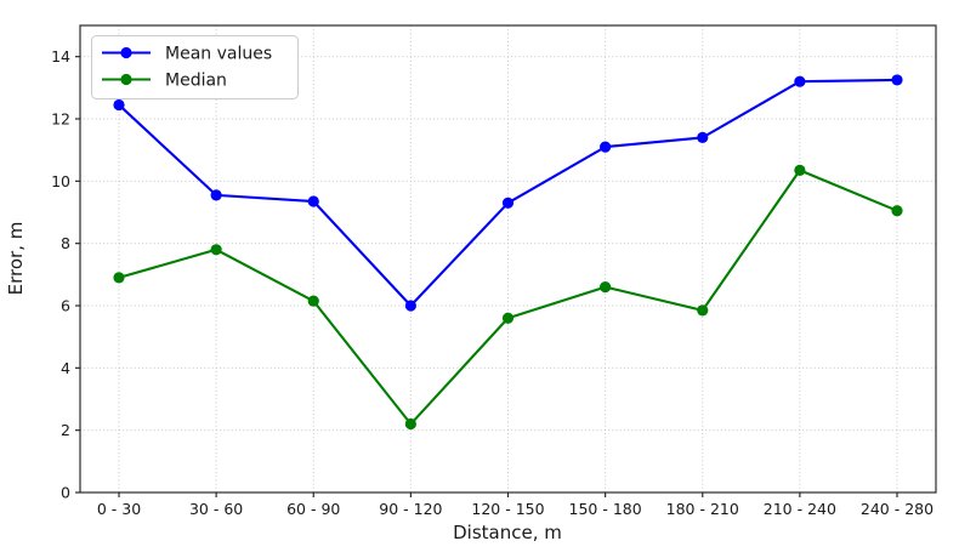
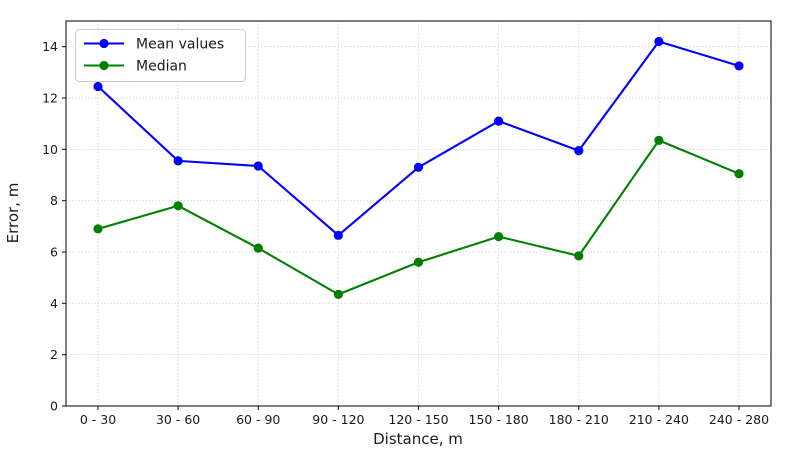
Median/90 - 120: 2.2 -> 4.3
Mean values/90 - 120: 6.0 -> 6.7
Mean values/180 - 210: 11.4 -> 9.9
Mean values/210 - 240: 13.2 -> 14.2
